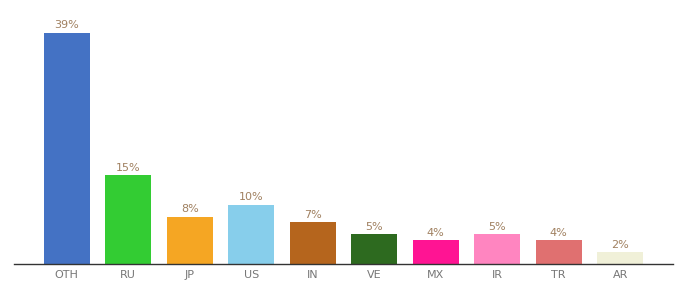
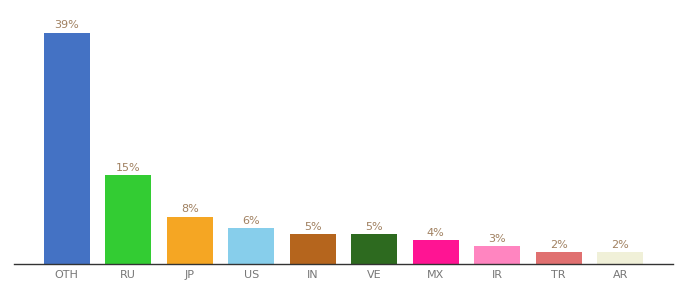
US: 10% -> 6%
IN: 7% -> 5%
IR: 5% -> 3%
TR: 4% -> 2%
